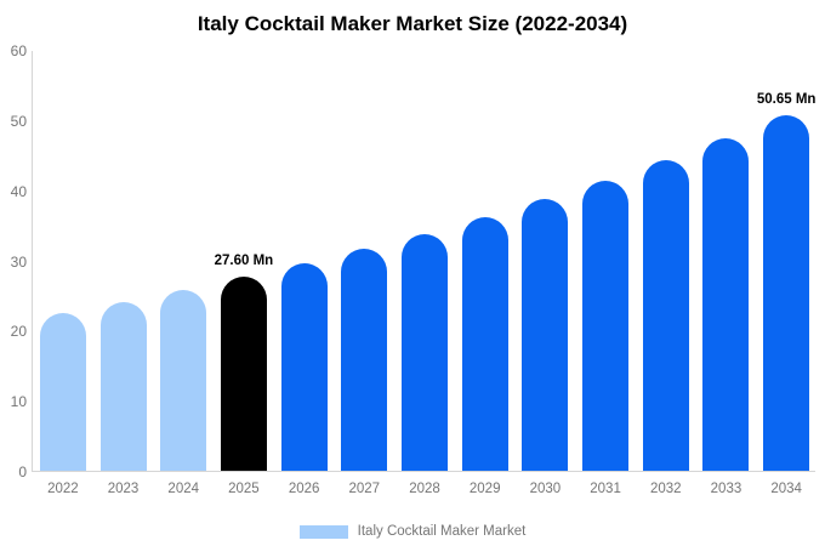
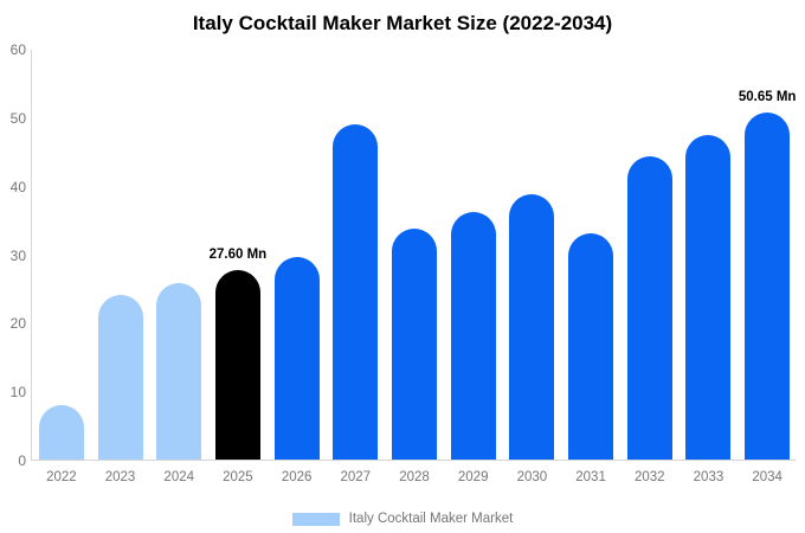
2022: 22 -> 8
2027: 32 -> 49
2031: 41 -> 33
